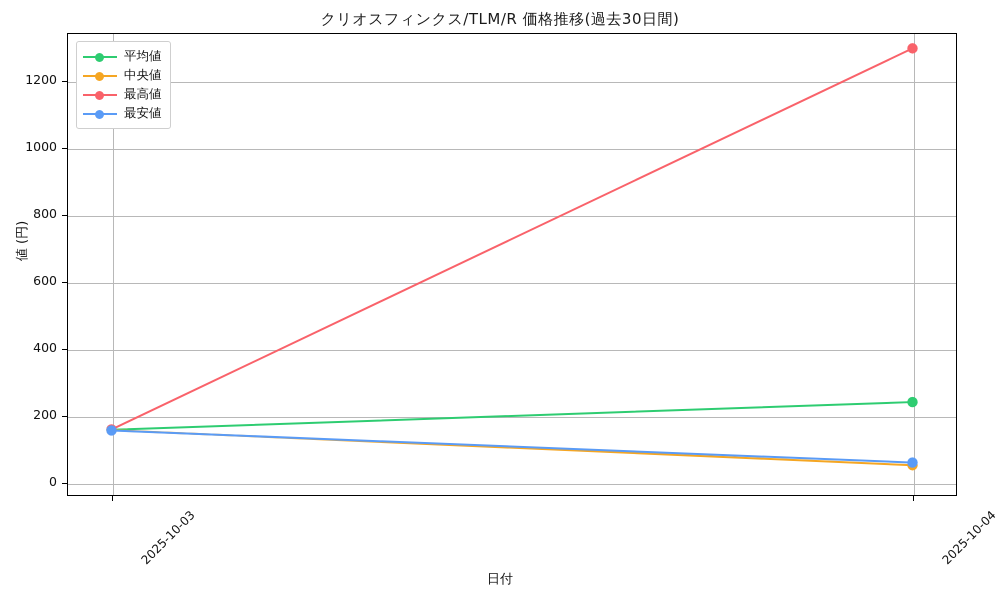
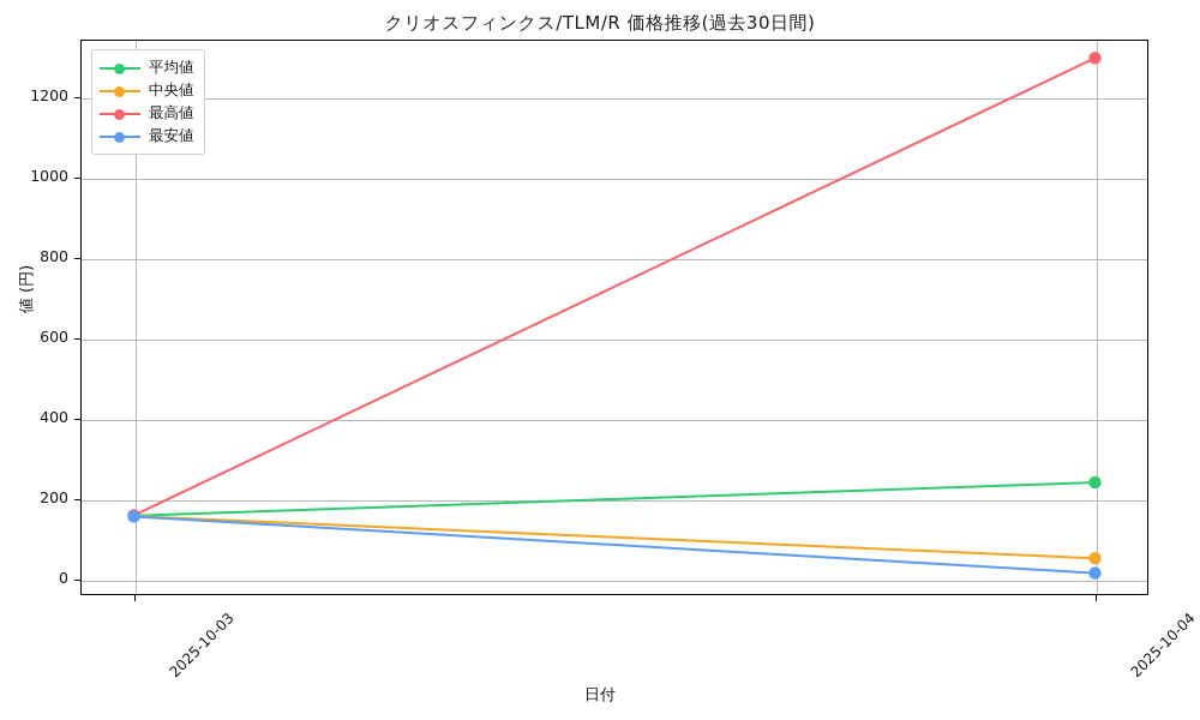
最安値/2025-10-04: 60 -> 20
